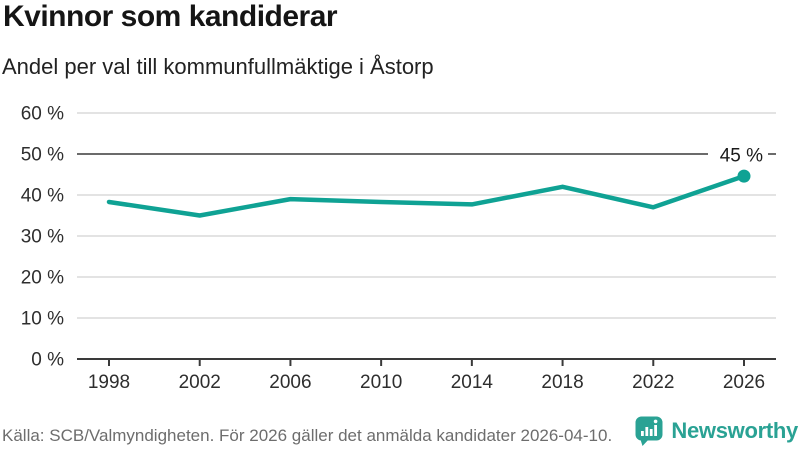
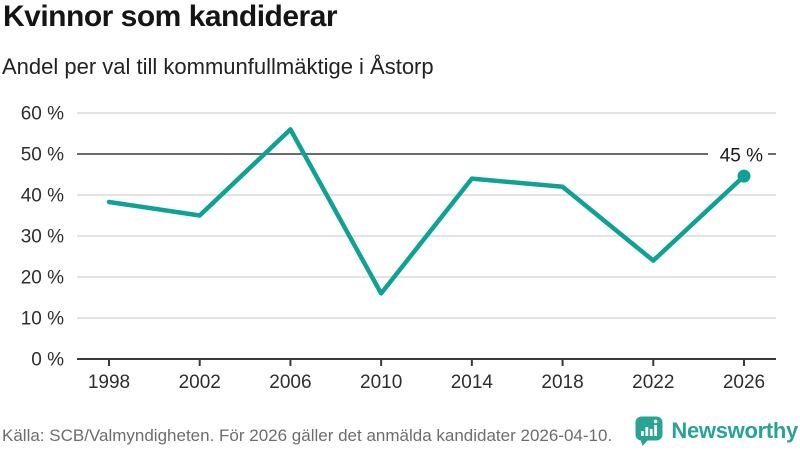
2006: 39% -> 56%
2010: 38% -> 16%
2014: 38% -> 44%
2022: 37% -> 24%
